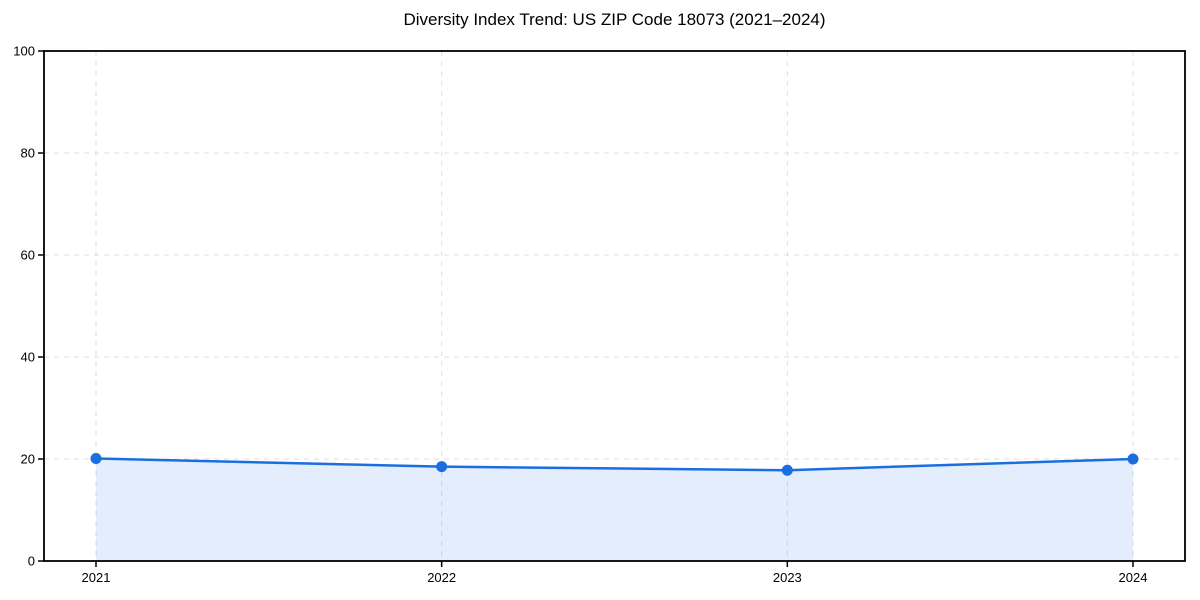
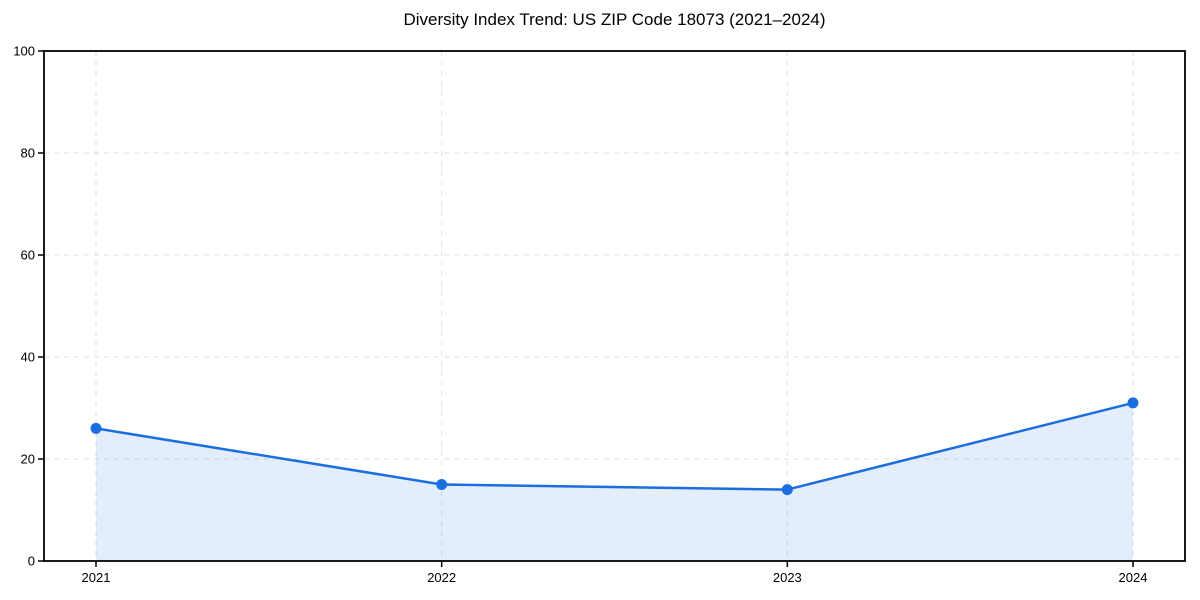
2021: 20 -> 26
2022: 18 -> 15
2023: 18 -> 14
2024: 20 -> 31
